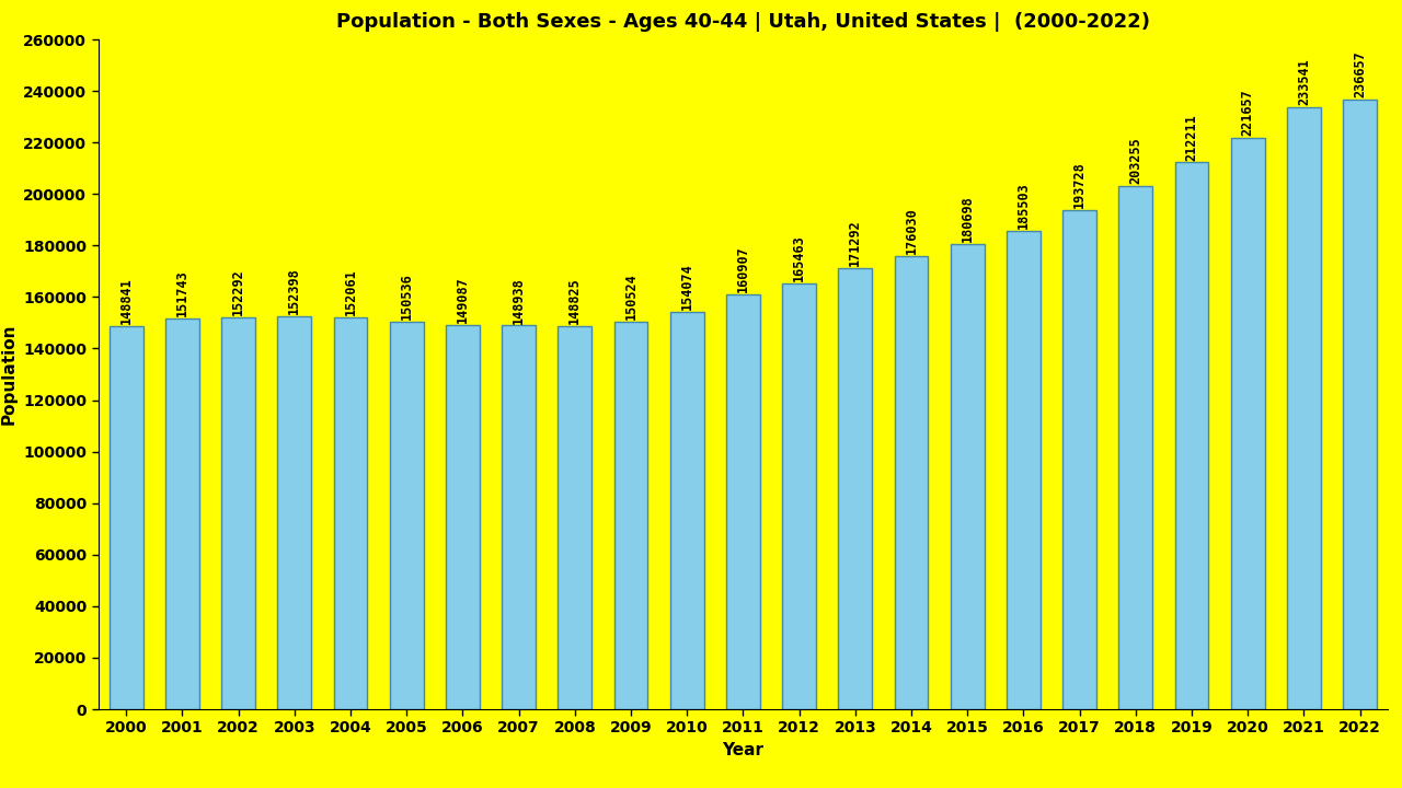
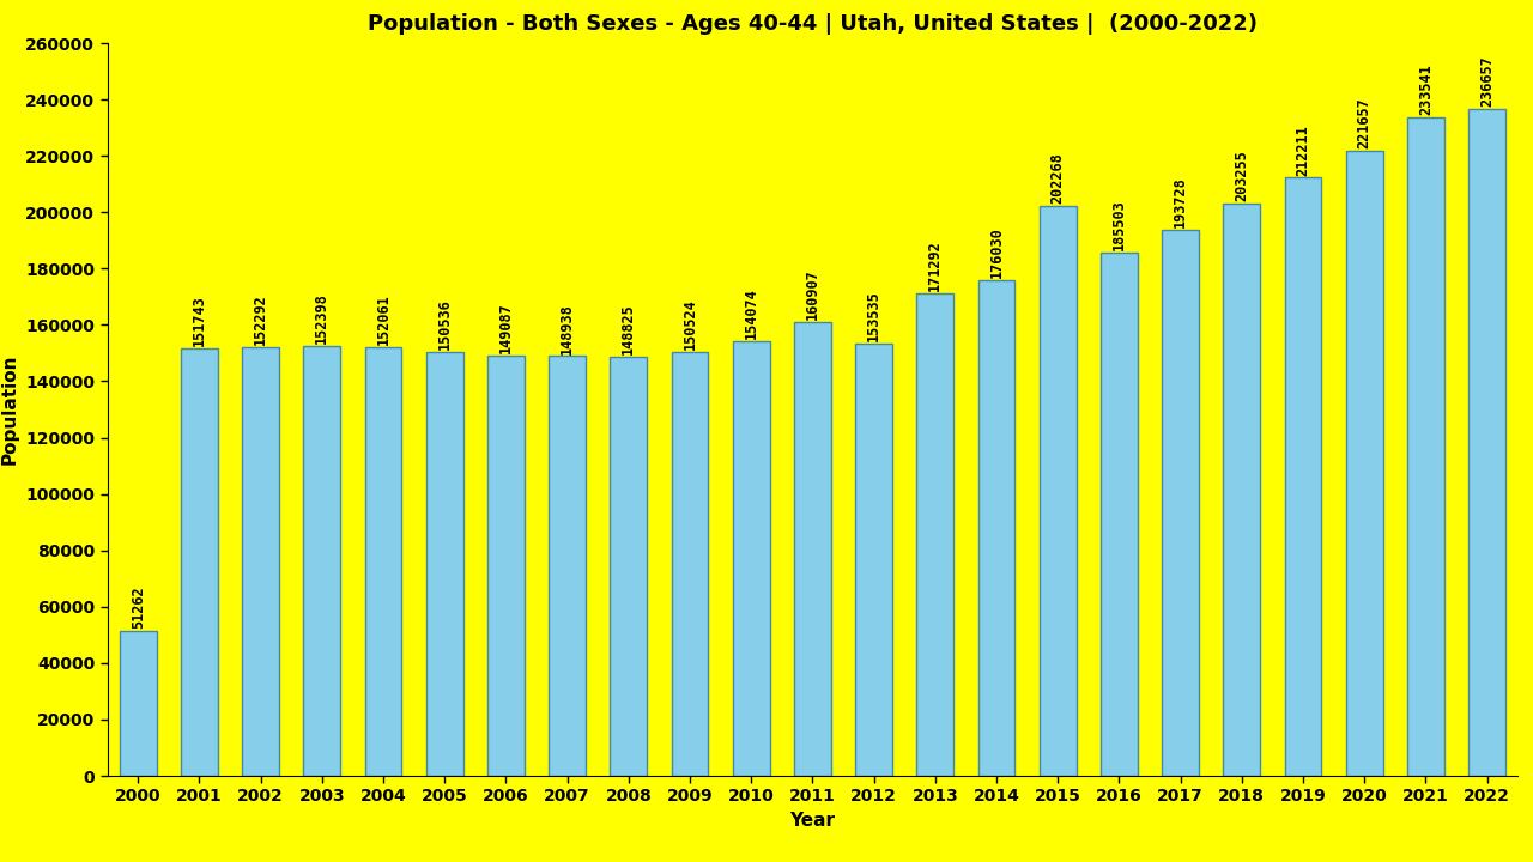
2000: 148841 -> 51262
2012: 165463 -> 153535
2015: 180698 -> 202268
